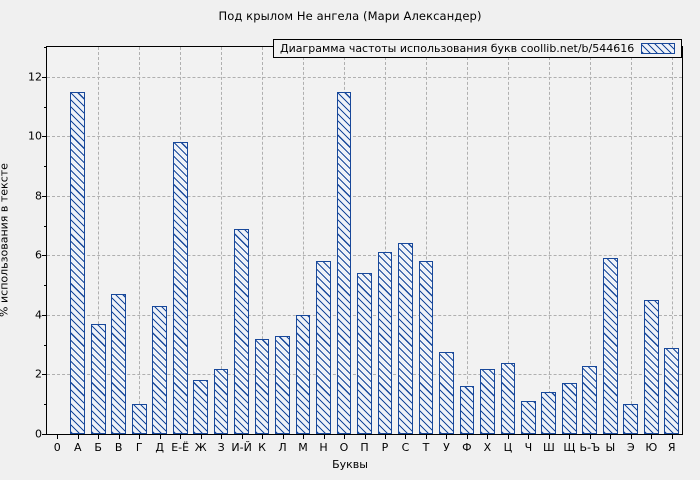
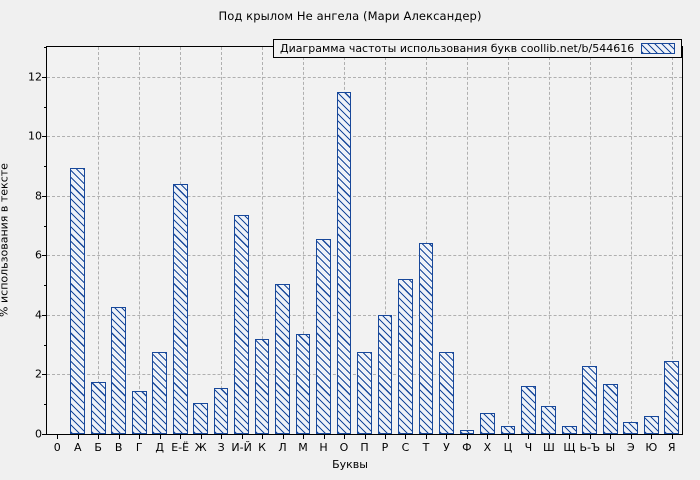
А: 11.5 -> 8.9
Б: 3.7 -> 1.8
В: 4.7 -> 4.3
Г: 1.0 -> 1.4
Д: 4.3 -> 2.8
Е-Ё: 9.8 -> 8.4
Ж: 1.8 -> 1.1
З: 2.2 -> 1.6
И-Й: 6.9 -> 7.3
Л: 3.3 -> 5.0
М: 4.0 -> 3.4
Н: 5.8 -> 6.5
П: 5.4 -> 2.8
Р: 6.1 -> 4.0
С: 6.4 -> 5.2
Т: 5.8 -> 6.4
Ф: 1.6 -> 0.1
Х: 2.2 -> 0.7
Ц: 2.4 -> 0.3
Ч: 1.1 -> 1.6
Ш: 1.4 -> 0.9
Щ: 1.7 -> 0.3
Ы: 5.9 -> 1.7
Э: 1.0 -> 0.4
Ю: 4.5 -> 0.6
Я: 2.9 -> 2.5
